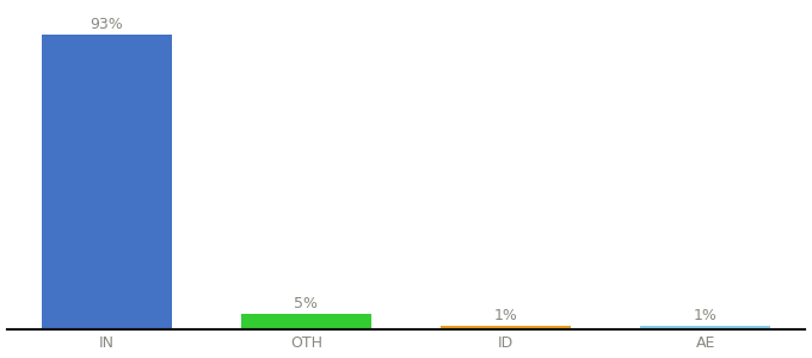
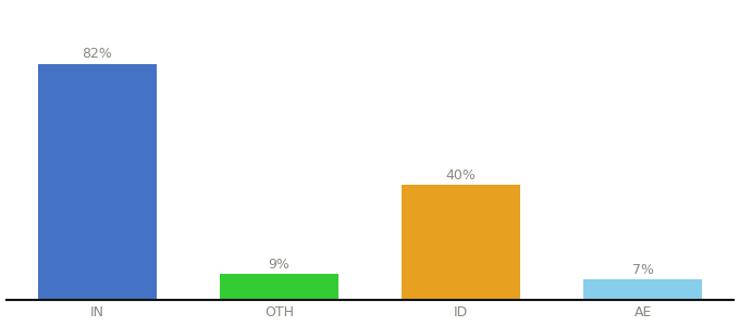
IN: 93% -> 82%
OTH: 5% -> 9%
ID: 1% -> 40%
AE: 1% -> 7%
